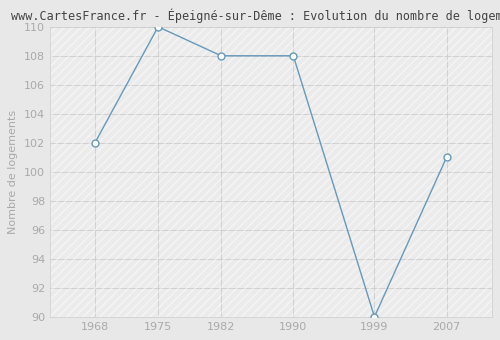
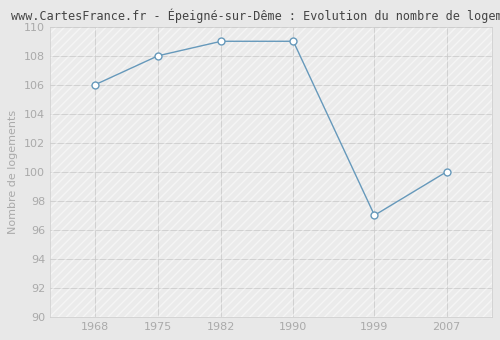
1968: 102 -> 106
1975: 110 -> 108
1982: 108 -> 109
1990: 108 -> 109
1999: 90 -> 97
2007: 101 -> 100
